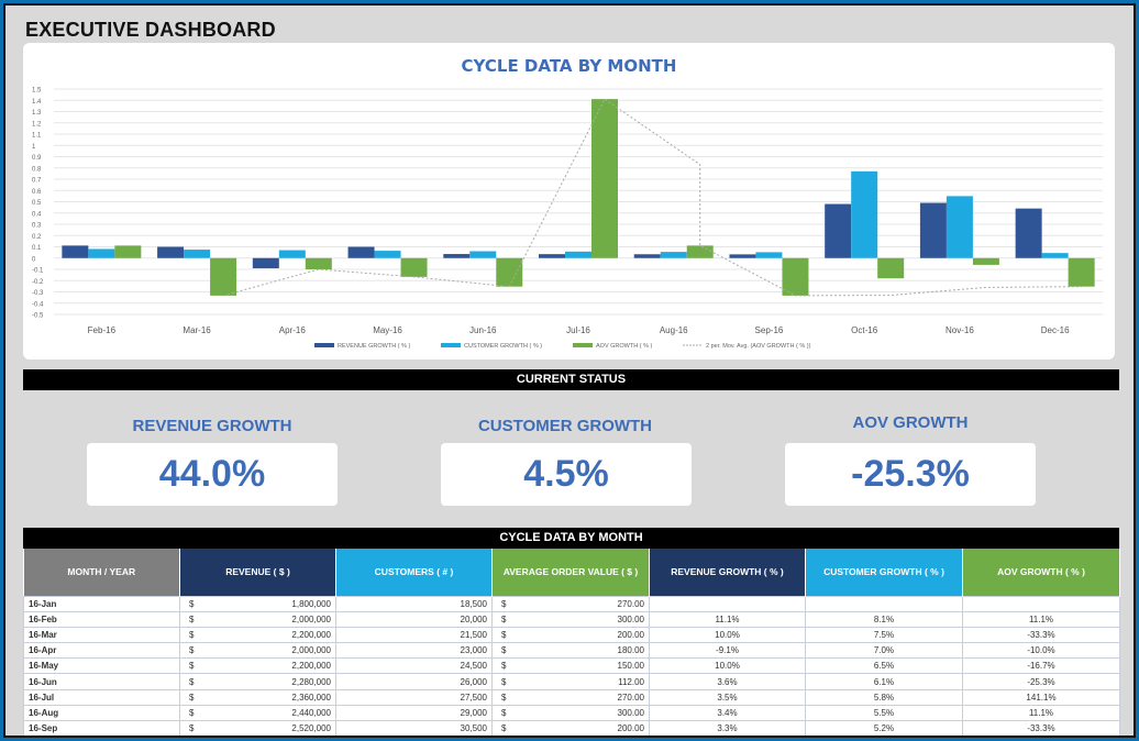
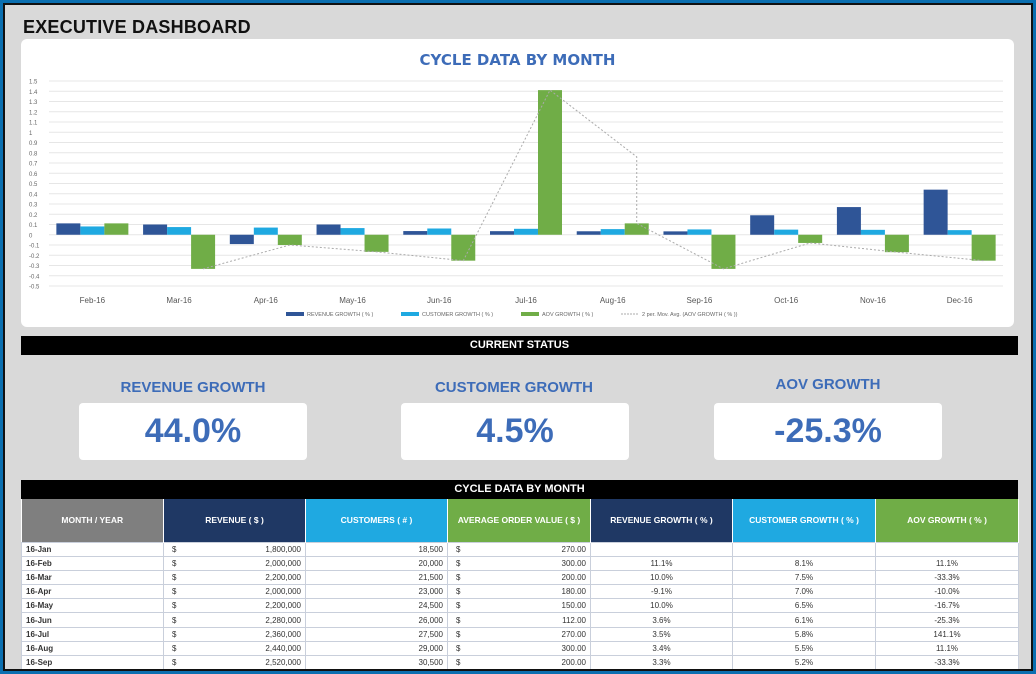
2 per. Mov. Avg. (AOV GROWTH ( % ))/Aug-16: 0.83 -> 0.76
REVENUE GROWTH ( % )/Oct-16: 0.48 -> 0.19
CUSTOMER GROWTH ( % )/Oct-16: 0.77 -> 0.05
AOV GROWTH ( % )/Oct-16: -0.18 -> -0.08
2 per. Mov. Avg. (AOV GROWTH ( % ))/Oct-16: -0.33 -> -0.08
REVENUE GROWTH ( % )/Nov-16: 0.49 -> 0.27
CUSTOMER GROWTH ( % )/Nov-16: 0.55 -> 0.05
AOV GROWTH ( % )/Nov-16: -0.06 -> -0.17
2 per. Mov. Avg. (AOV GROWTH ( % ))/Nov-16: -0.26 -> -0.17
